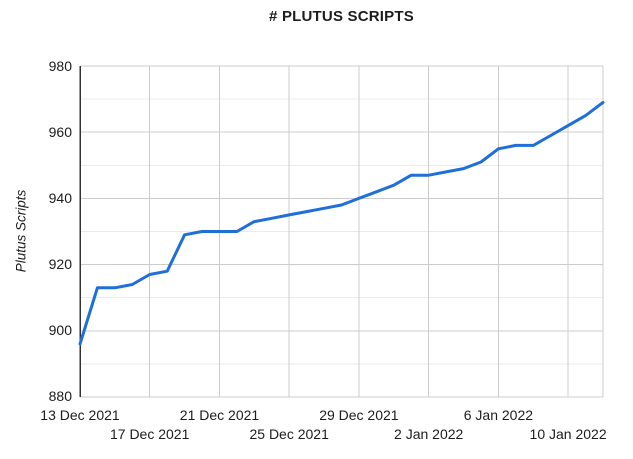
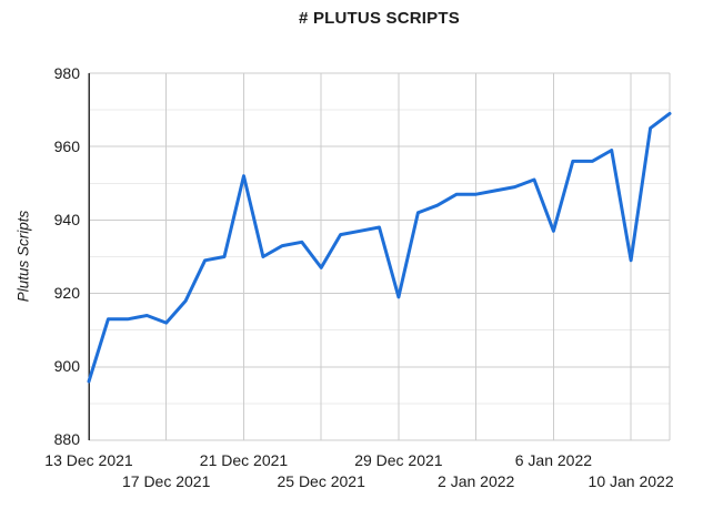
17 Dec 2021: 917 -> 912
21 Dec 2021: 930 -> 952
25 Dec 2021: 935 -> 927
29 Dec 2021: 940 -> 919
6 Jan 2022: 955 -> 937
10 Jan 2022: 962 -> 929
